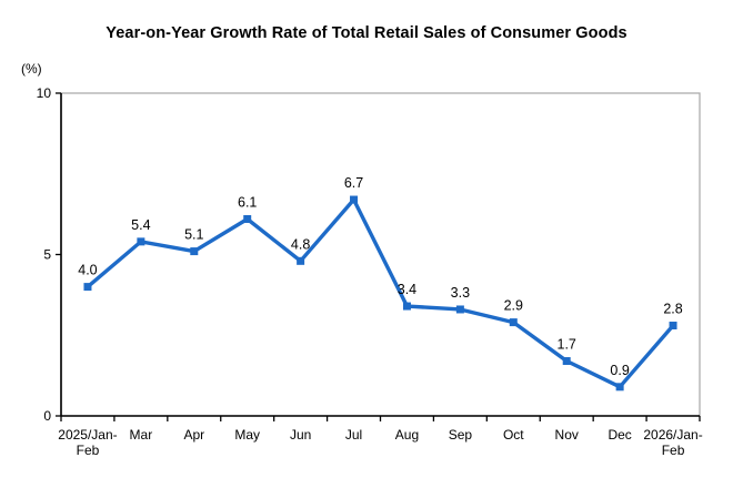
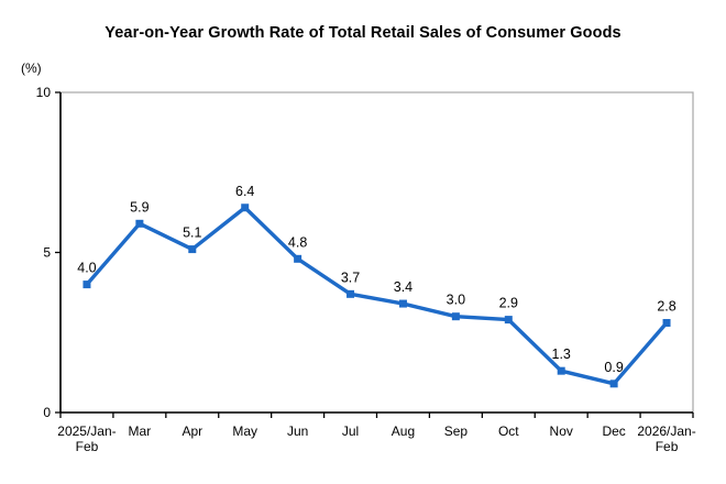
Mar: 5.4 -> 5.9
May: 6.1 -> 6.4
Jul: 6.7 -> 3.7
Sep: 3.3 -> 3.0
Nov: 1.7 -> 1.3
